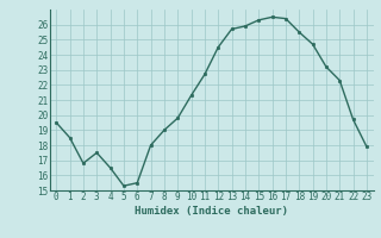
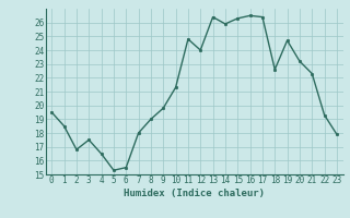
11: 22.7 -> 24.8
12: 24.5 -> 24.0
13: 25.7 -> 26.4
18: 25.5 -> 22.6
22: 19.7 -> 19.3
